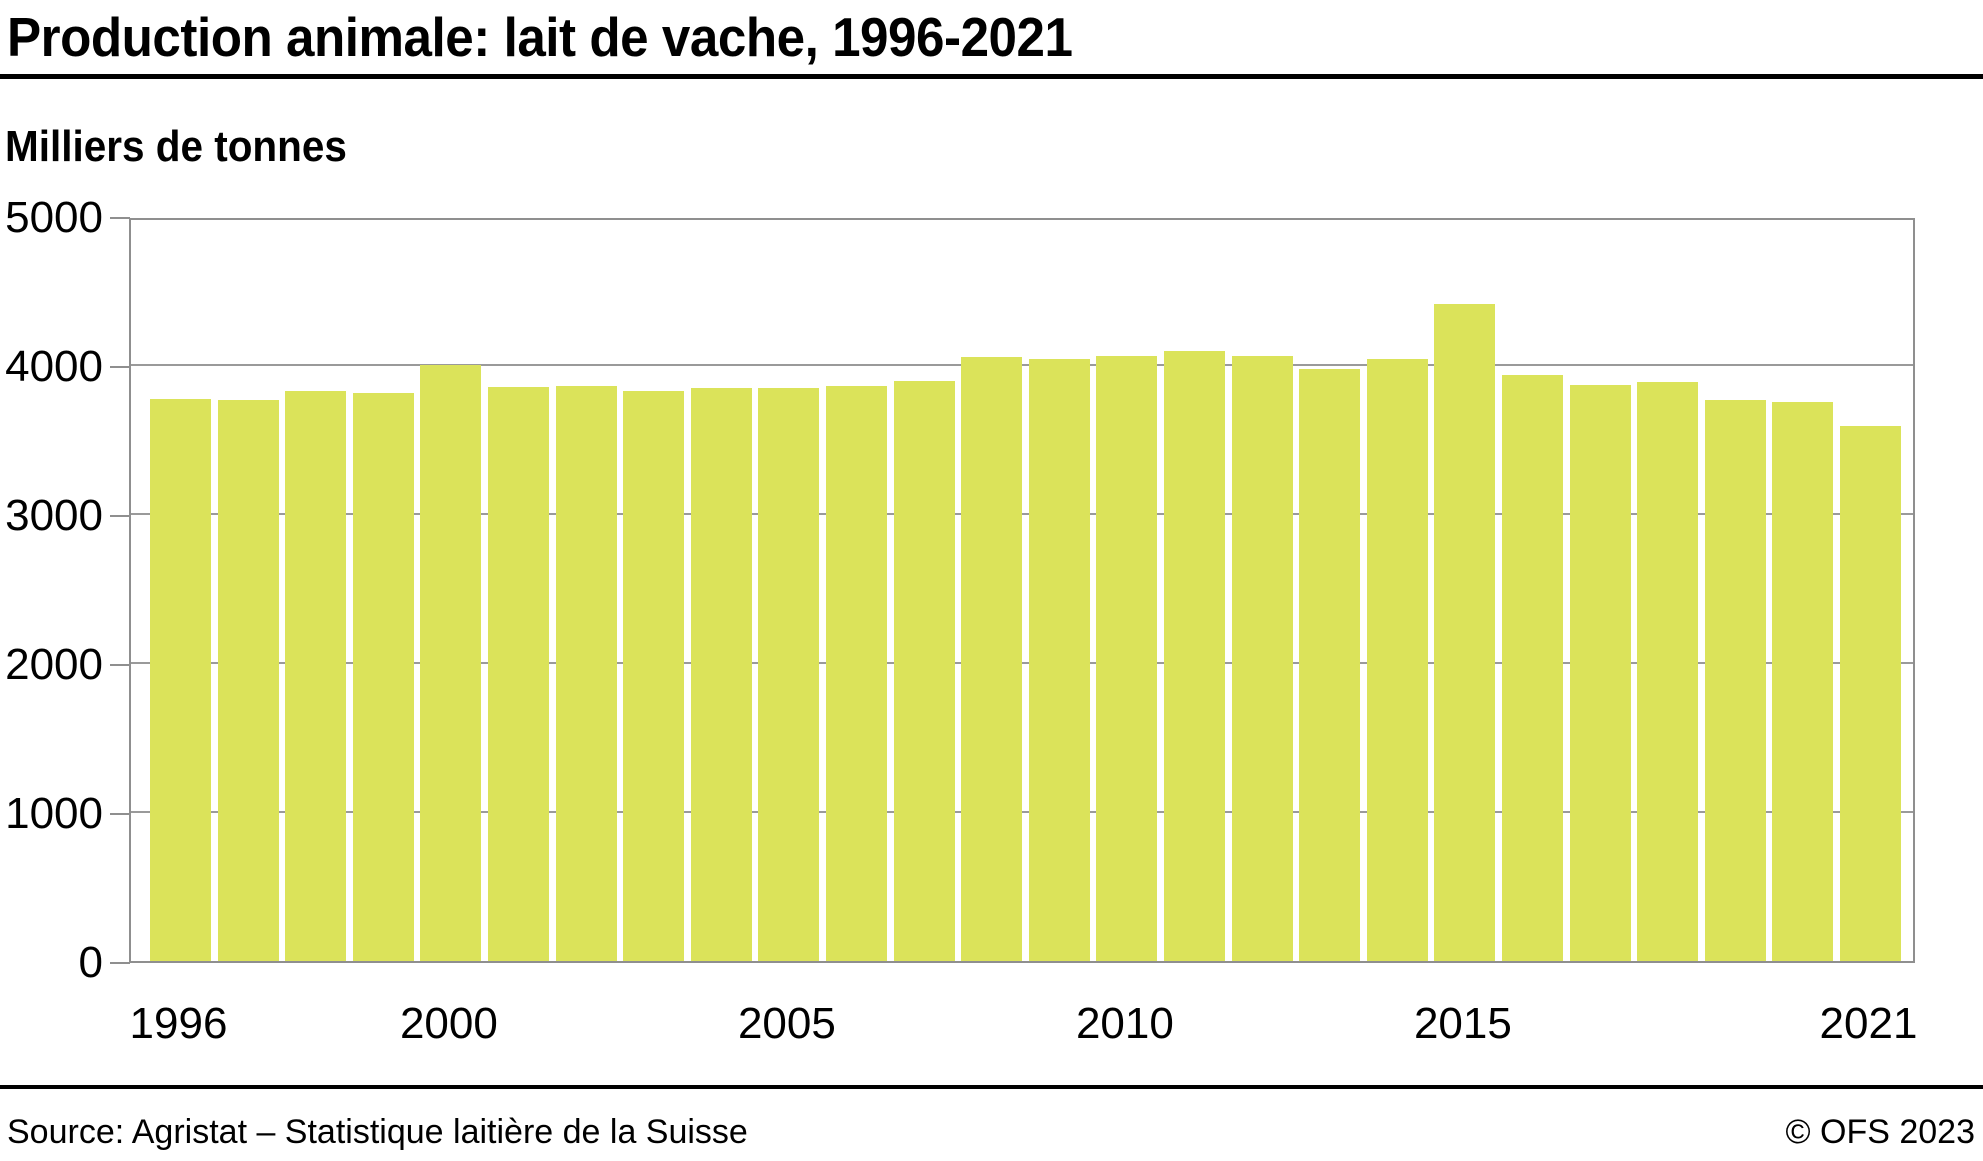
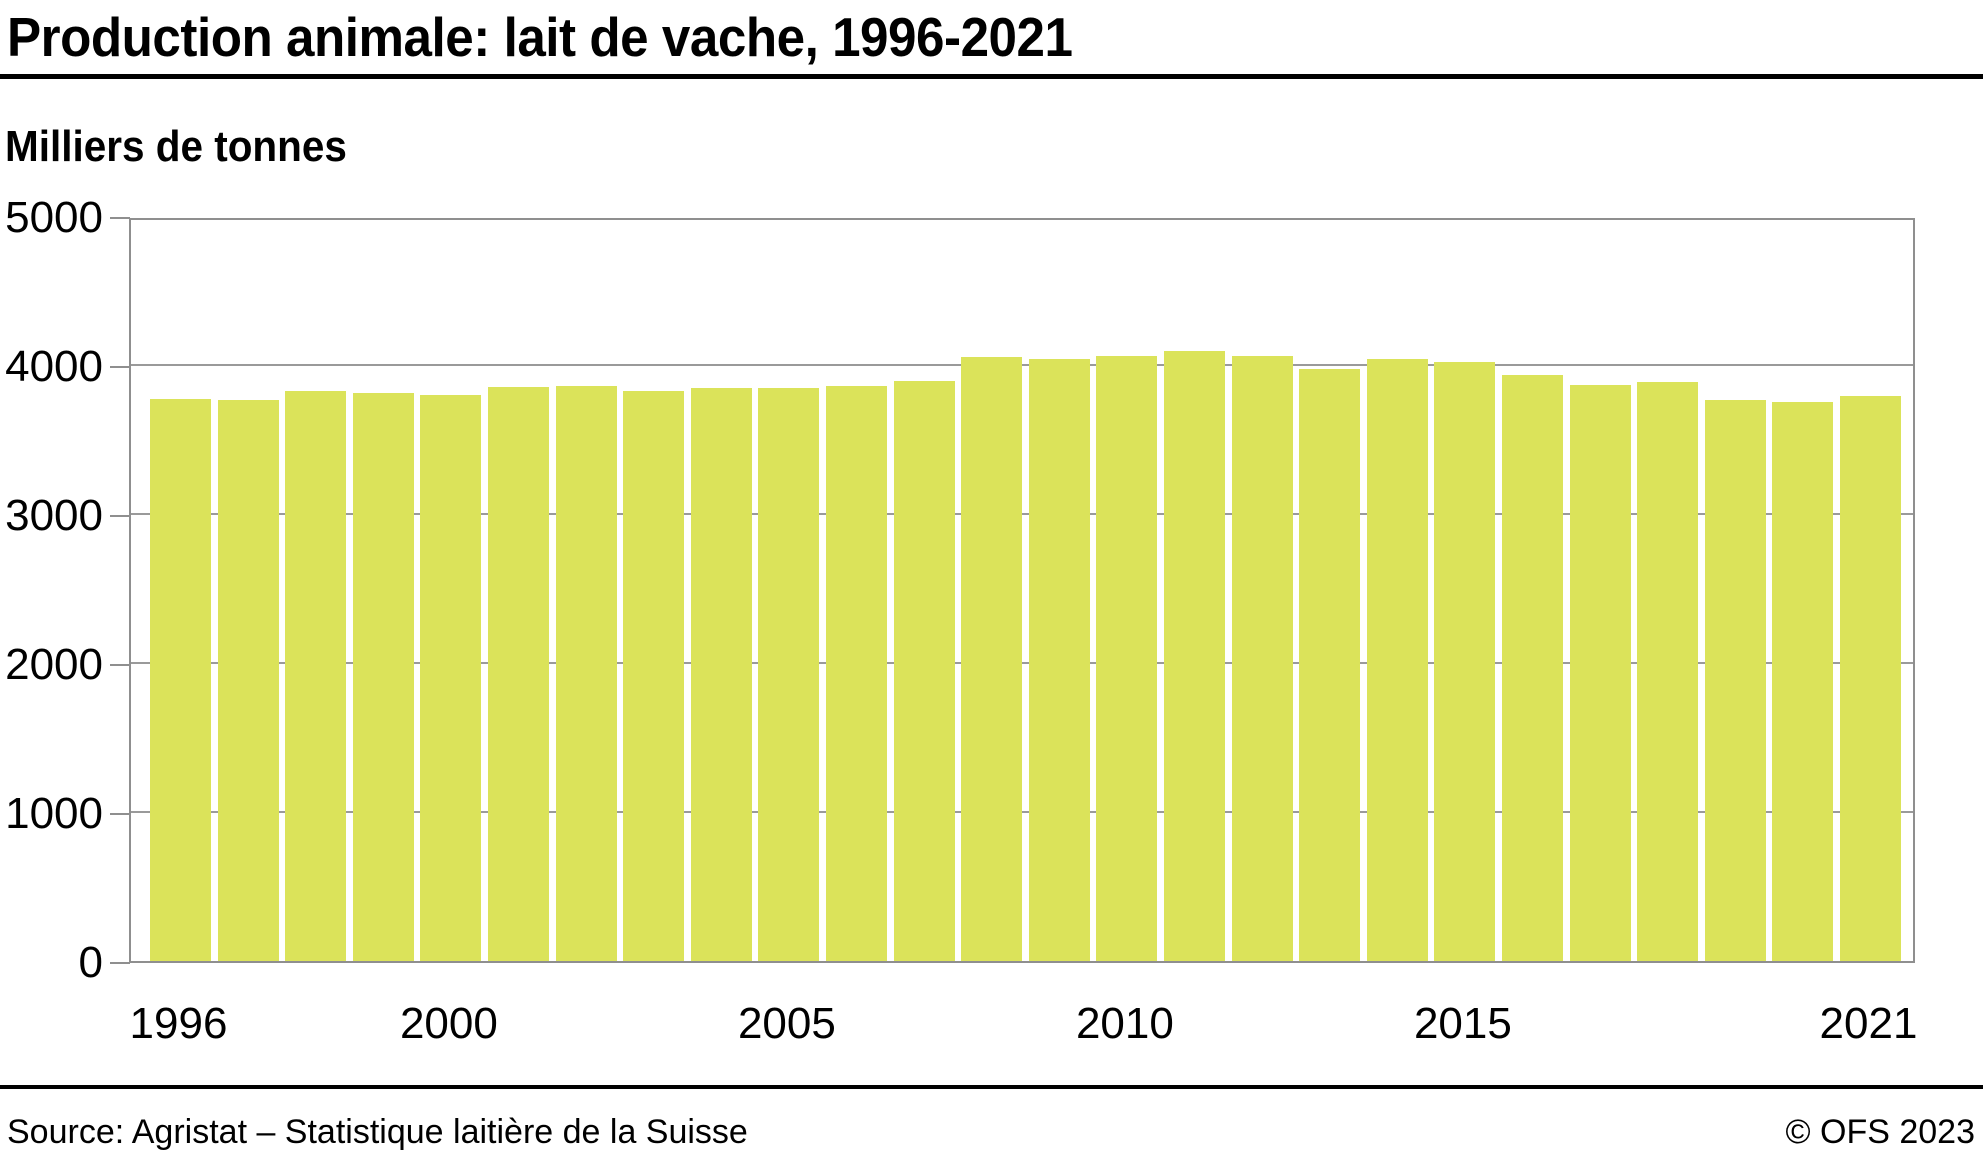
2000: 4020 -> 3820
2015: 4430 -> 4040
2021: 3610 -> 3810
